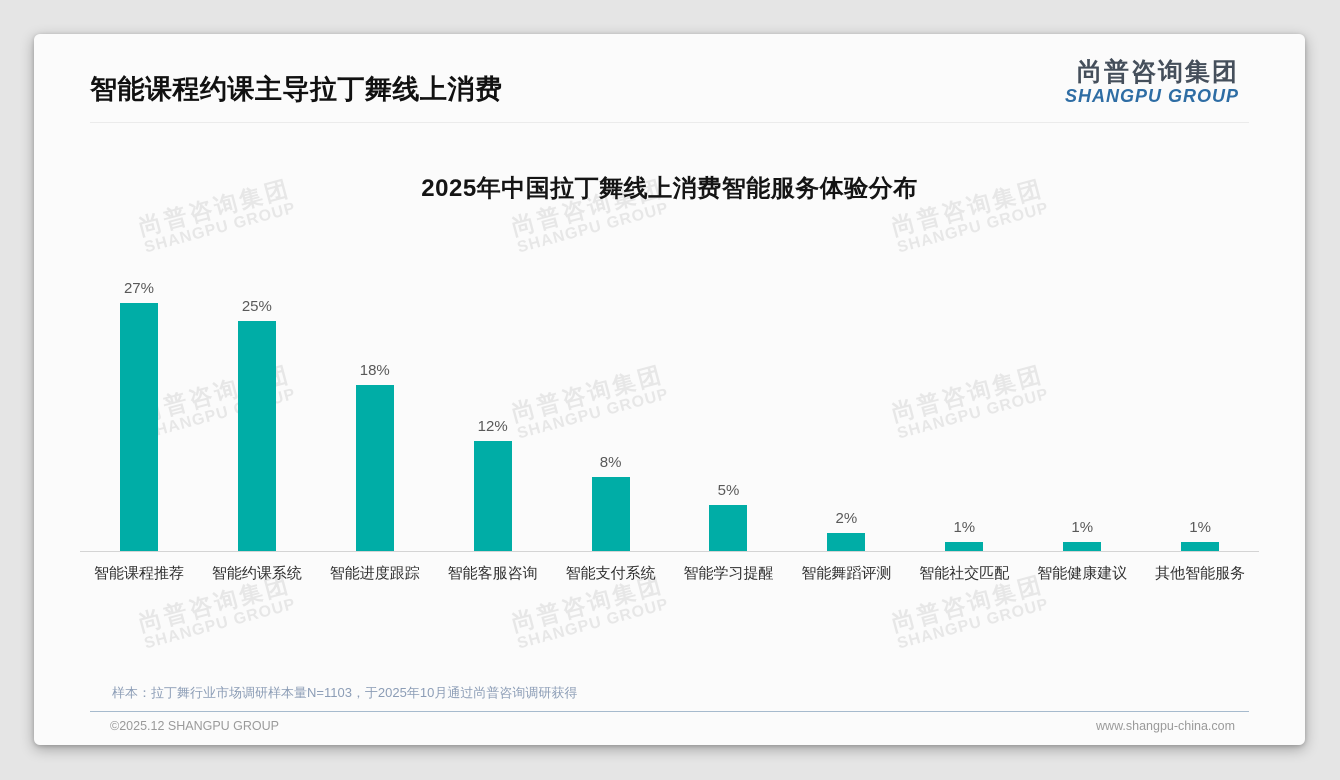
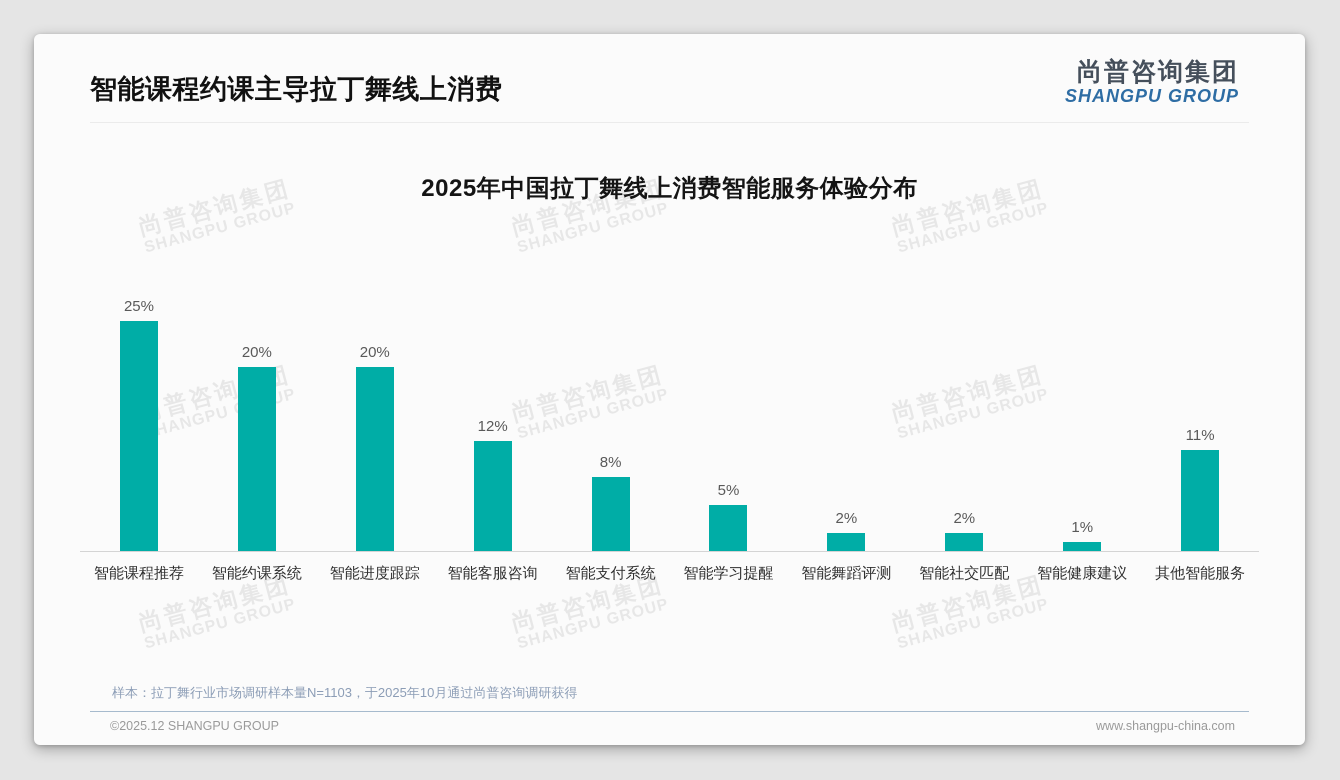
智能课程推荐: 27% -> 25%
智能约课系统: 25% -> 20%
智能进度跟踪: 18% -> 20%
智能社交匹配: 1% -> 2%
其他智能服务: 1% -> 11%
